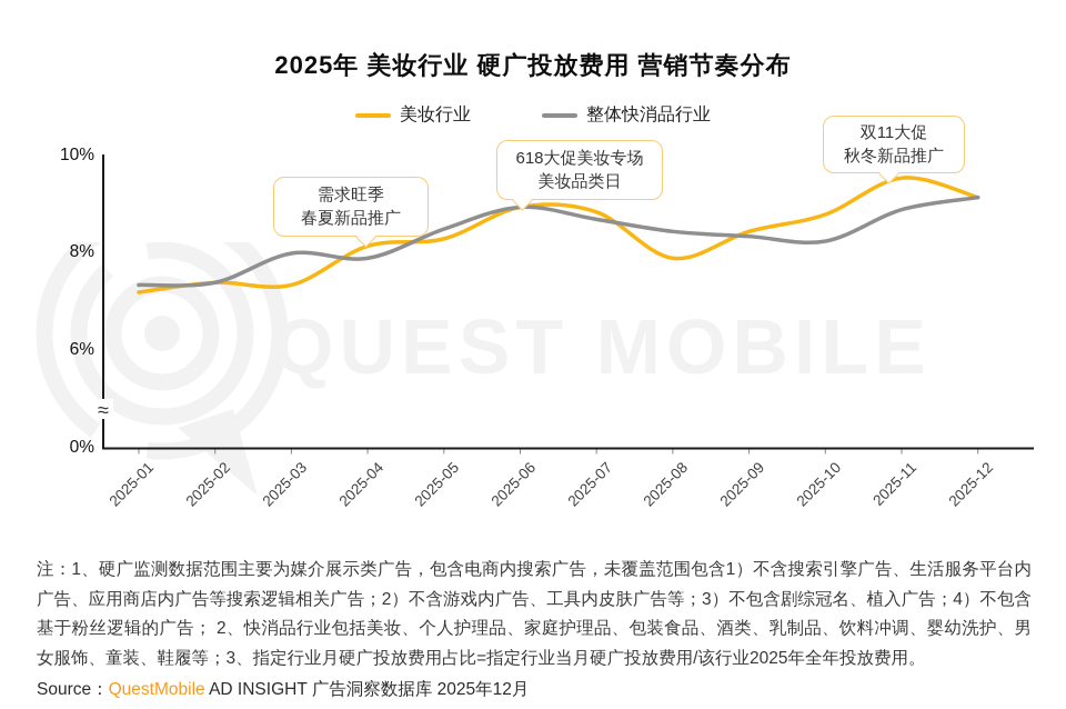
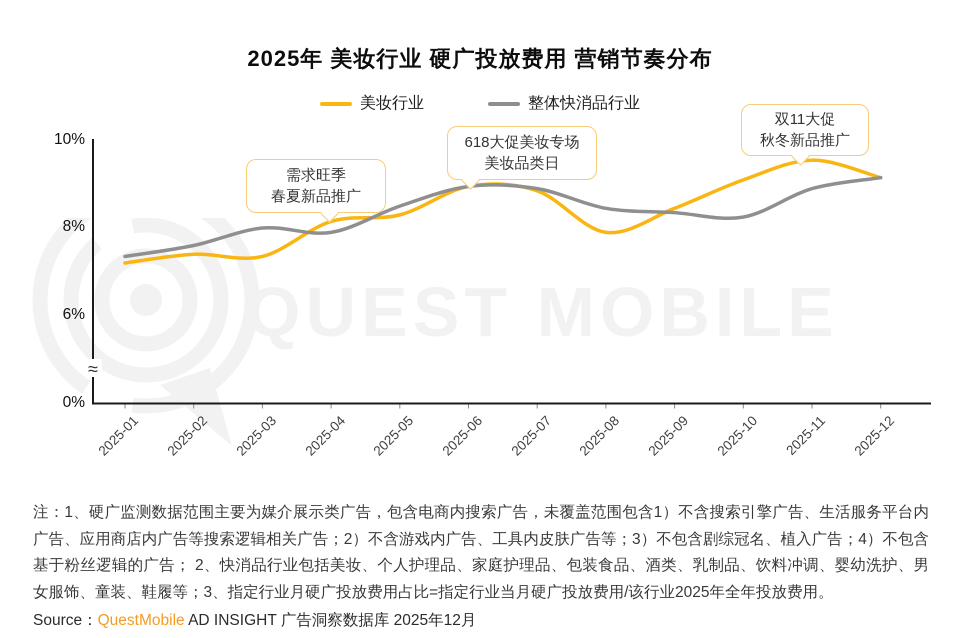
整体快消品行业/2025-02: 7.4% -> 7.6%
整体快消品行业/2025-07: 8.7% -> 8.9%
美妆行业/2025-10: 8.8% -> 9.1%
